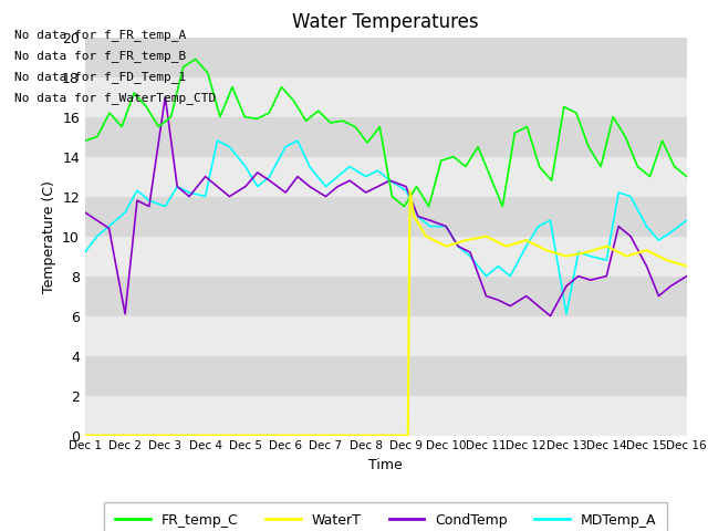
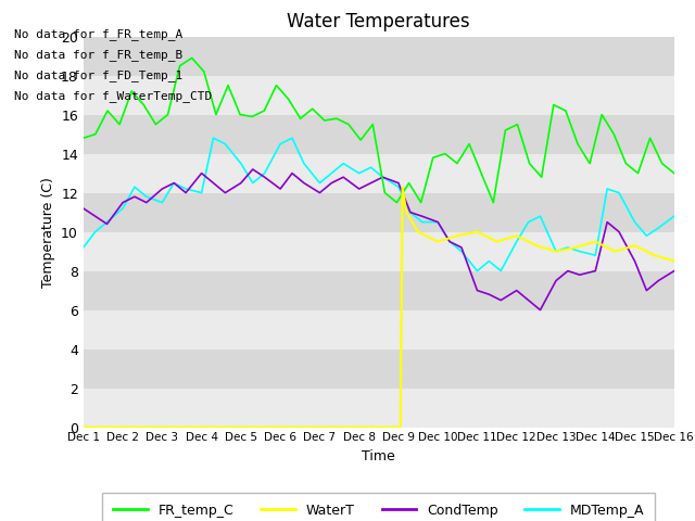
CondTemp/Dec 2: 6.1 -> 11.5
CondTemp/Dec 3: 17.0 -> 12.2
MDTemp_A/Dec 13: 6.1 -> 9.0
